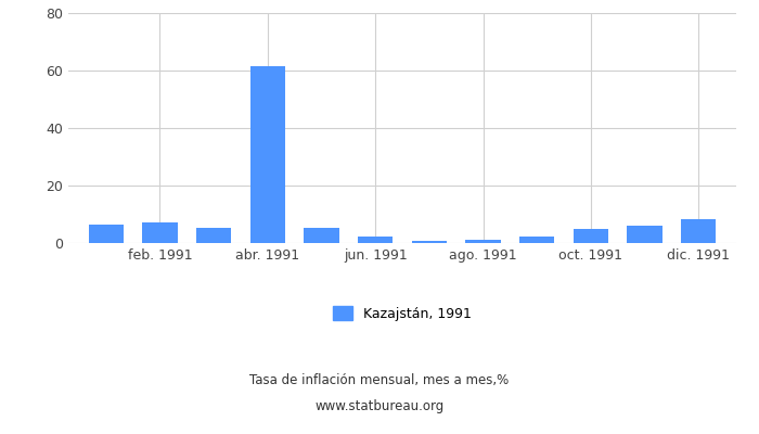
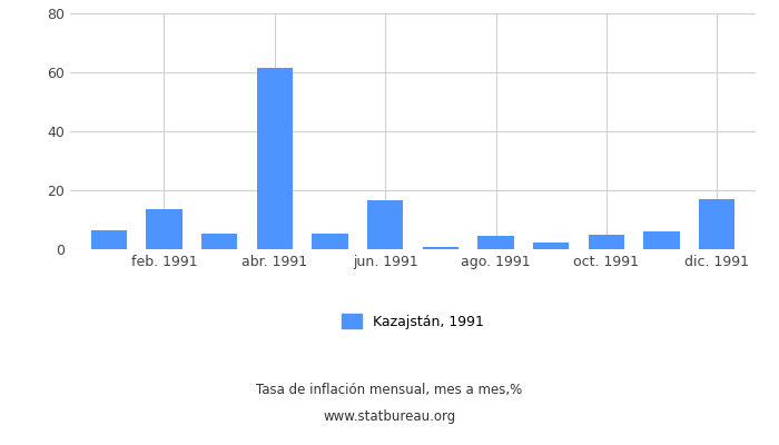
feb. 1991: 7.0 -> 13.5
jun. 1991: 2.2 -> 16.5
ago. 1991: 1.0 -> 4.5
dic. 1991: 8.2 -> 17.0
